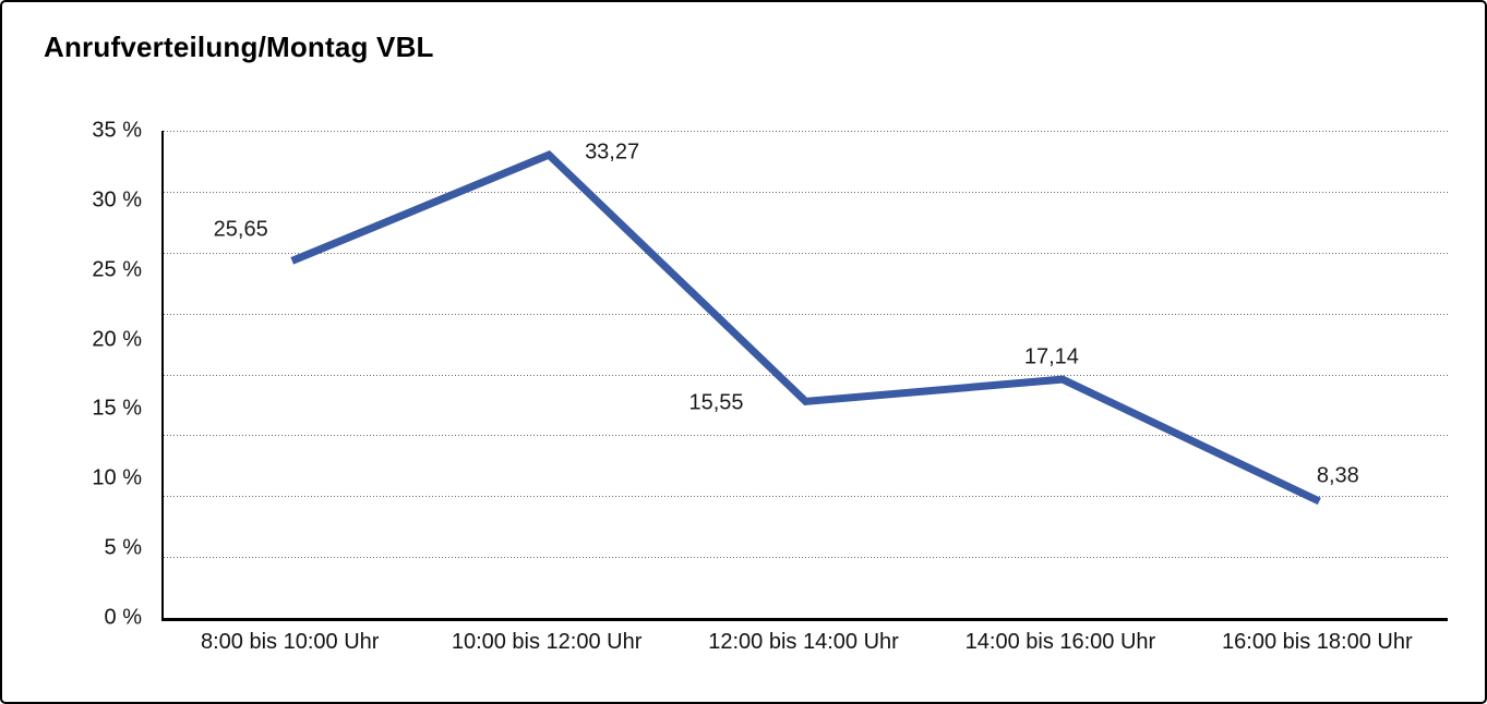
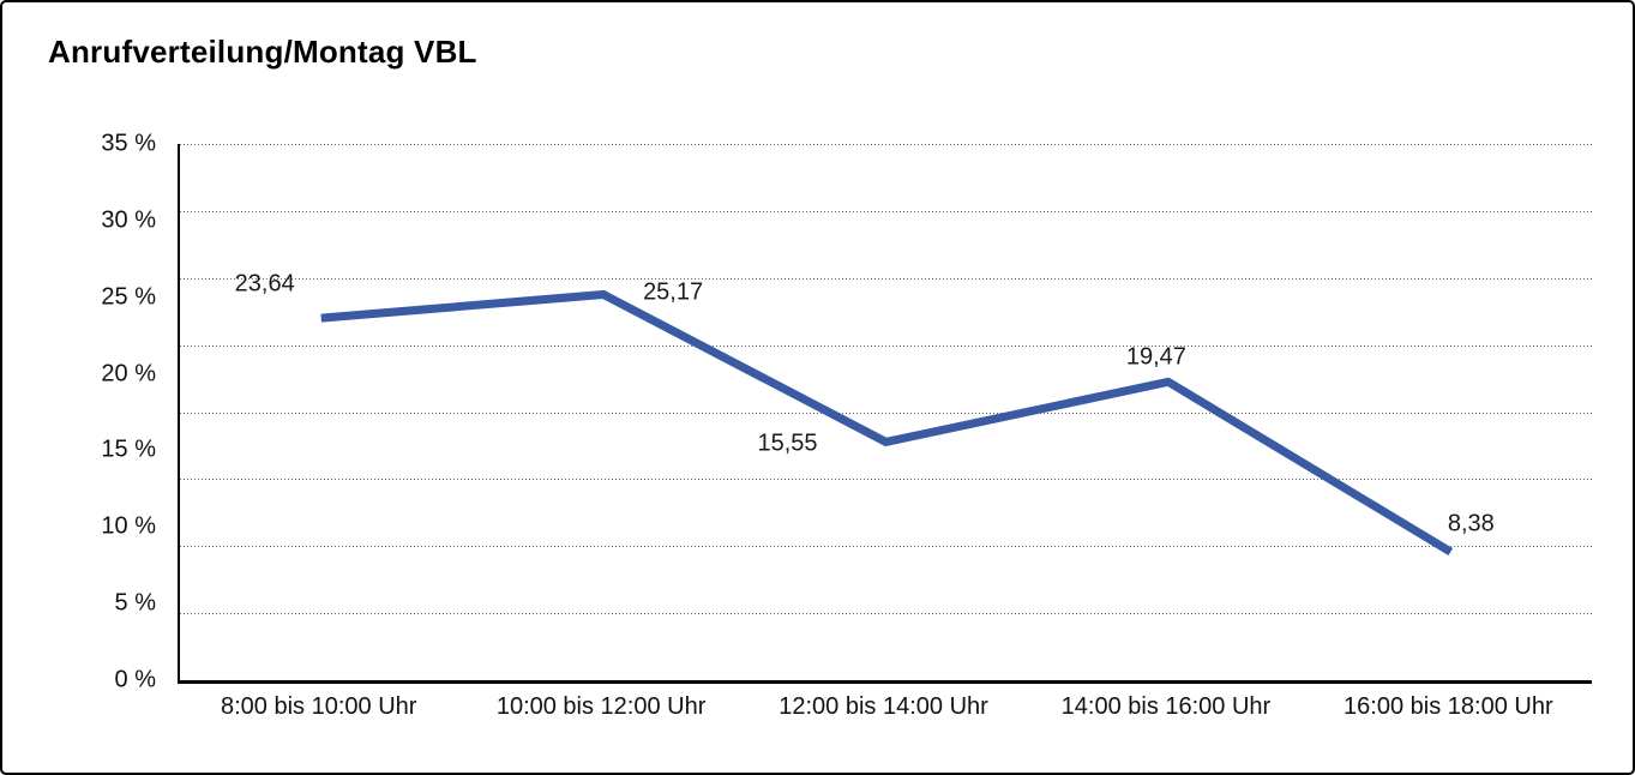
8:00 bis 10:00 Uhr: 25,65 -> 23,64
10:00 bis 12:00 Uhr: 33,27 -> 25,17
14:00 bis 16:00 Uhr: 17,14 -> 19,47
